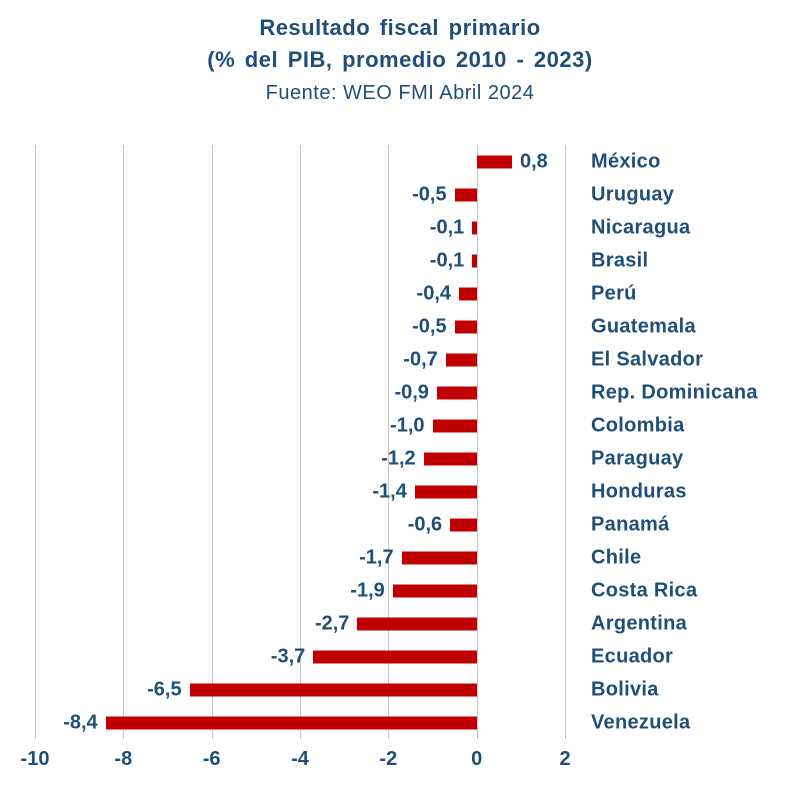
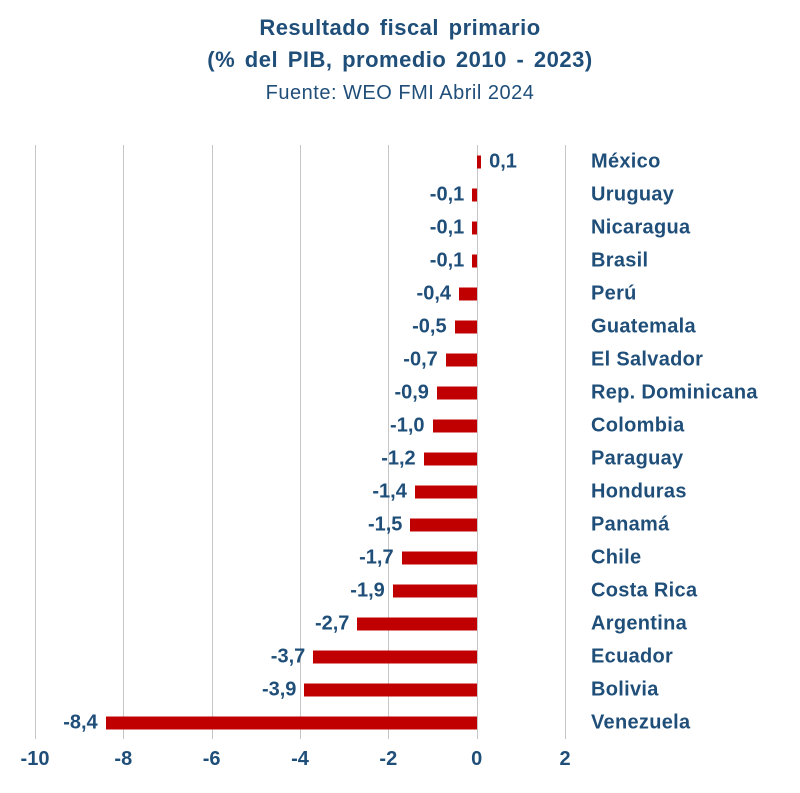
México: 0,8 -> 0,1
Uruguay: -0,5 -> -0,1
Panamá: -0,6 -> -1,5
Bolivia: -6,5 -> -3,9
